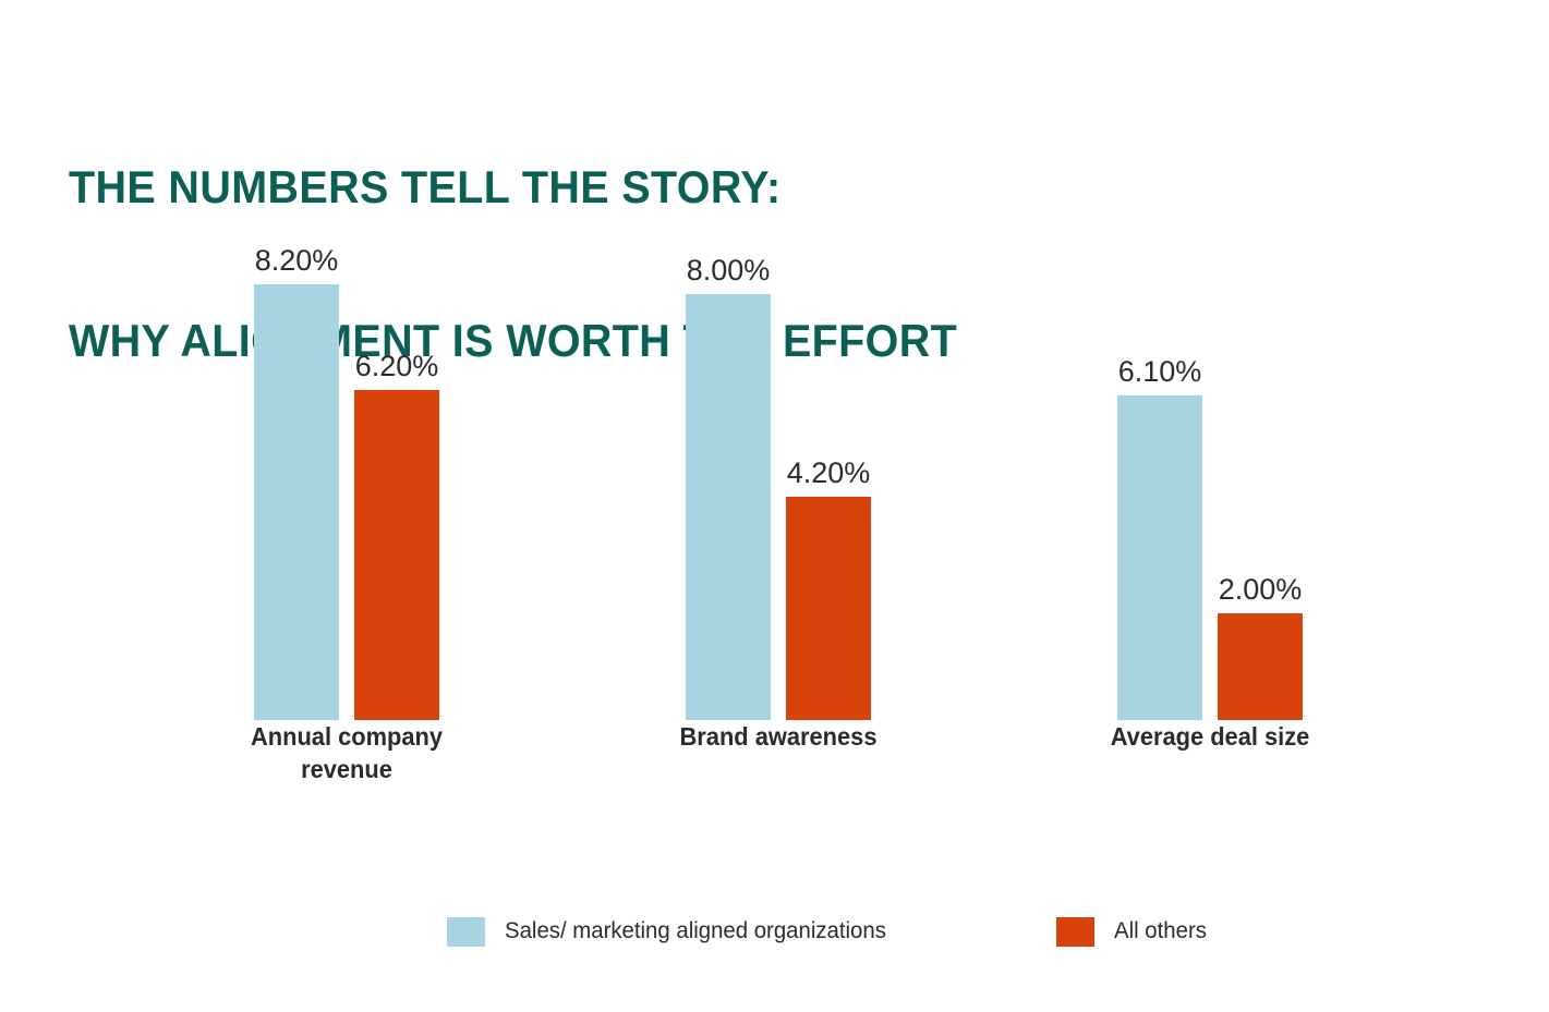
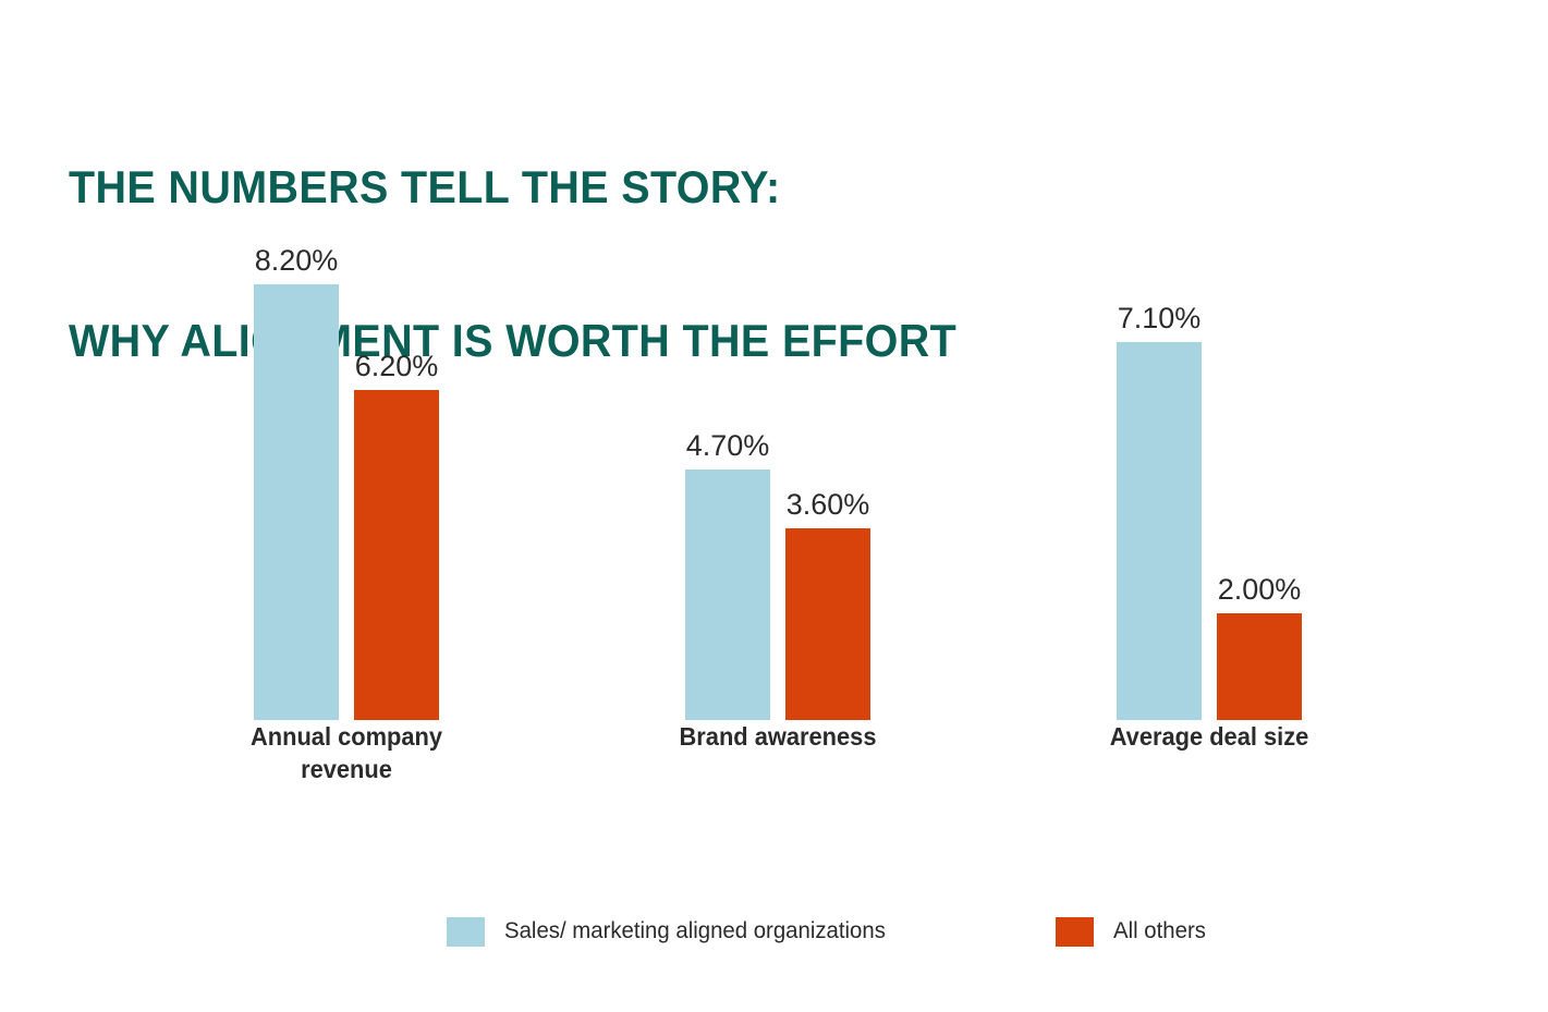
Sales/ marketing aligned organizations/Brand awareness: 8.00% -> 4.70%
All others/Brand awareness: 4.20% -> 3.60%
Sales/ marketing aligned organizations/Average deal size: 6.10% -> 7.10%
